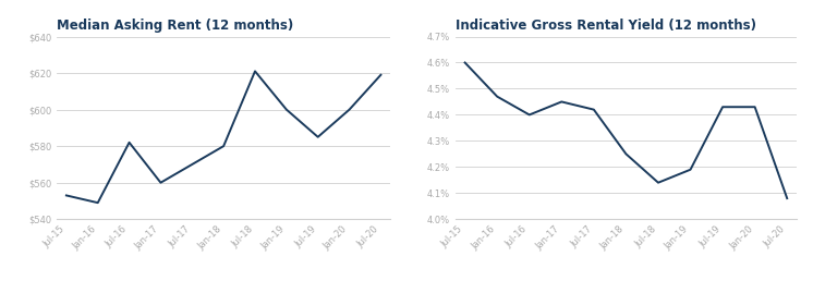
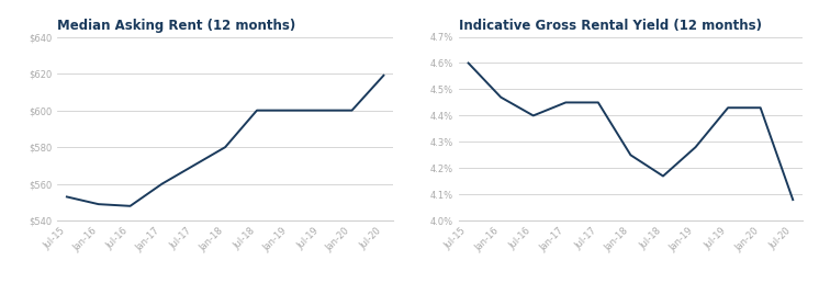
Median Asking Rent (12 months)/Jul-16: $582 -> $548
Median Asking Rent (12 months)/Jul-18: $621 -> $600
Median Asking Rent (12 months)/Jul-19: $585 -> $600
Indicative Gross Rental Yield (12 months)/Jul-17: 4.42% -> 4.45%
Indicative Gross Rental Yield (12 months)/Jul-18: 4.14% -> 4.17%
Indicative Gross Rental Yield (12 months)/Jan-19: 4.19% -> 4.28%
